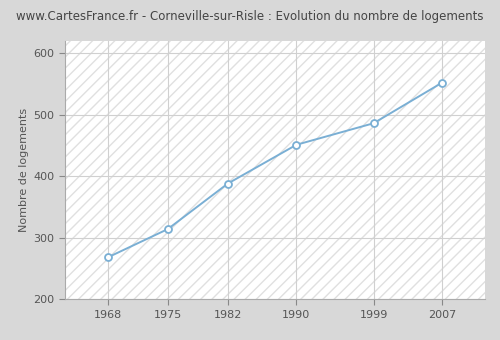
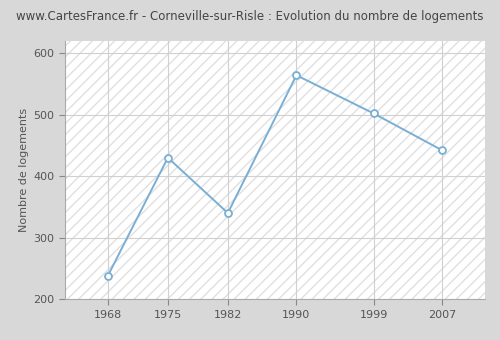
1968: 268 -> 238
1975: 314 -> 430
1982: 388 -> 340
1990: 451 -> 564
1999: 486 -> 502
2007: 552 -> 442
